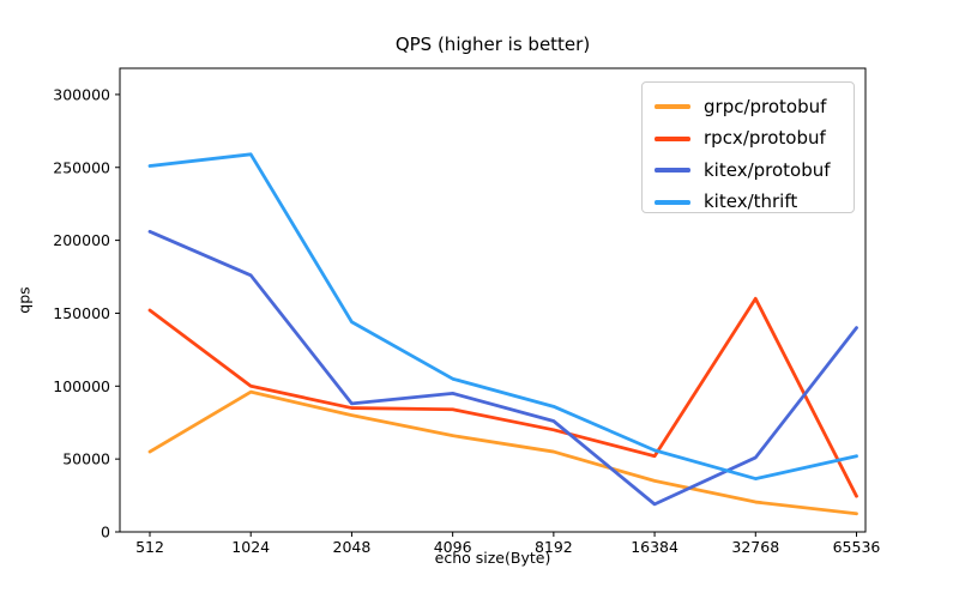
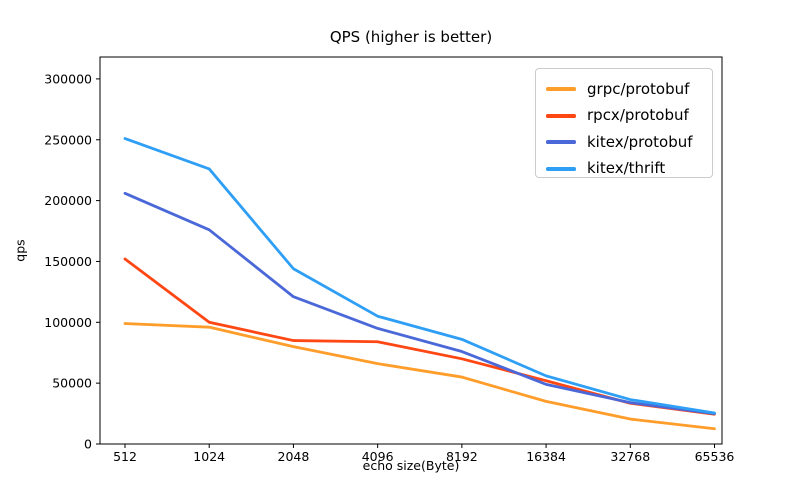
grpc/protobuf/512: 55000 -> 99000
kitex/thrift/1024: 259000 -> 226000
kitex/protobuf/2048: 88000 -> 121000
kitex/protobuf/16384: 19000 -> 49000
rpcx/protobuf/32768: 160000 -> 34000
kitex/protobuf/32768: 51000 -> 34000
kitex/protobuf/65536: 140000 -> 25000
kitex/thrift/65536: 52000 -> 26000
